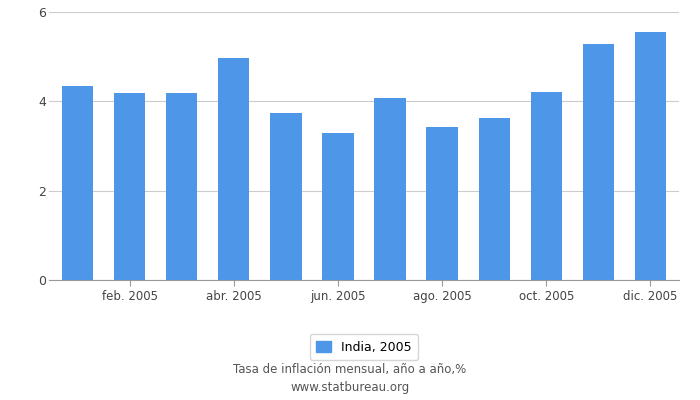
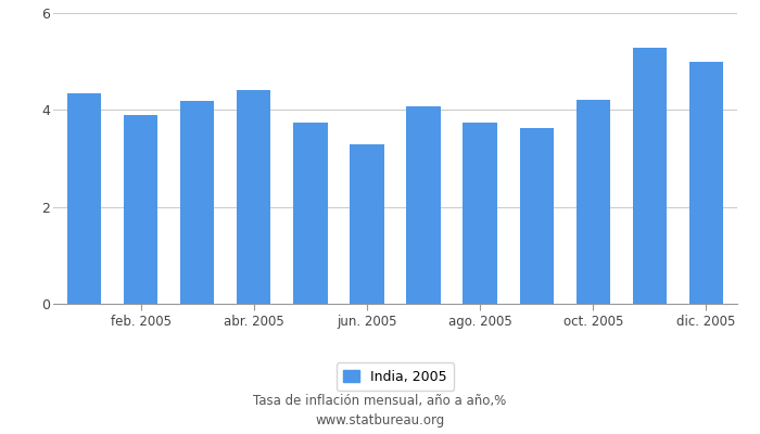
feb. 2005: 4.18 -> 3.90
abr. 2005: 4.97 -> 4.40
ago. 2005: 3.43 -> 3.75
dic. 2005: 5.55 -> 5.00
